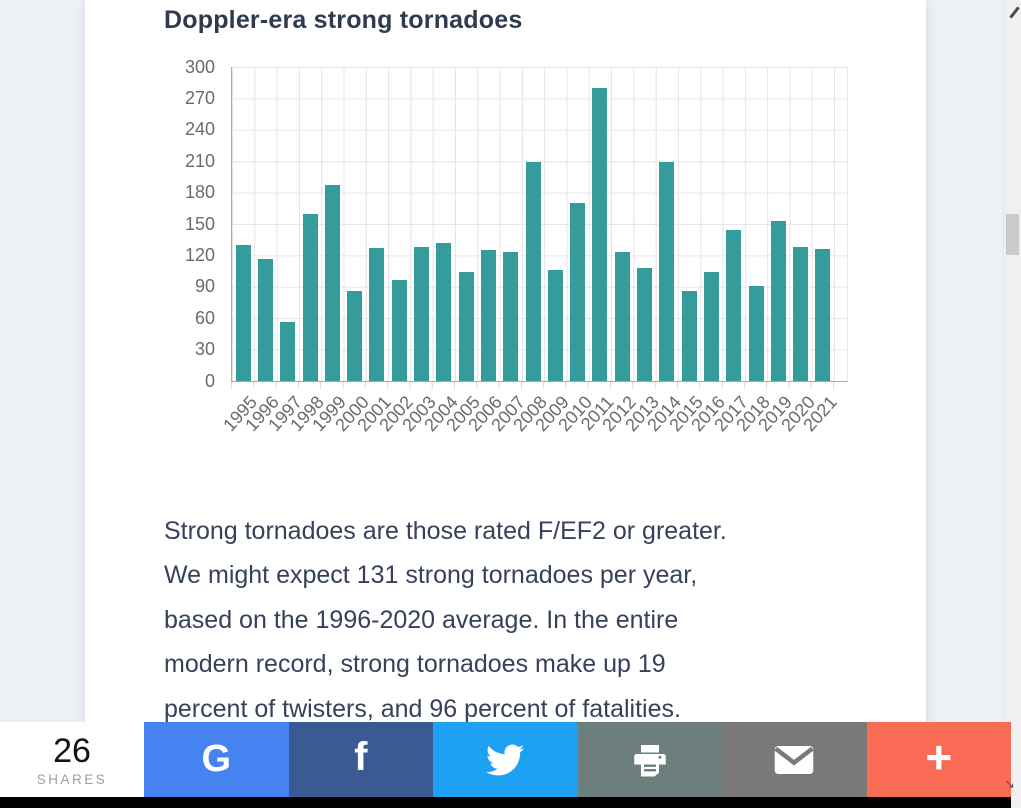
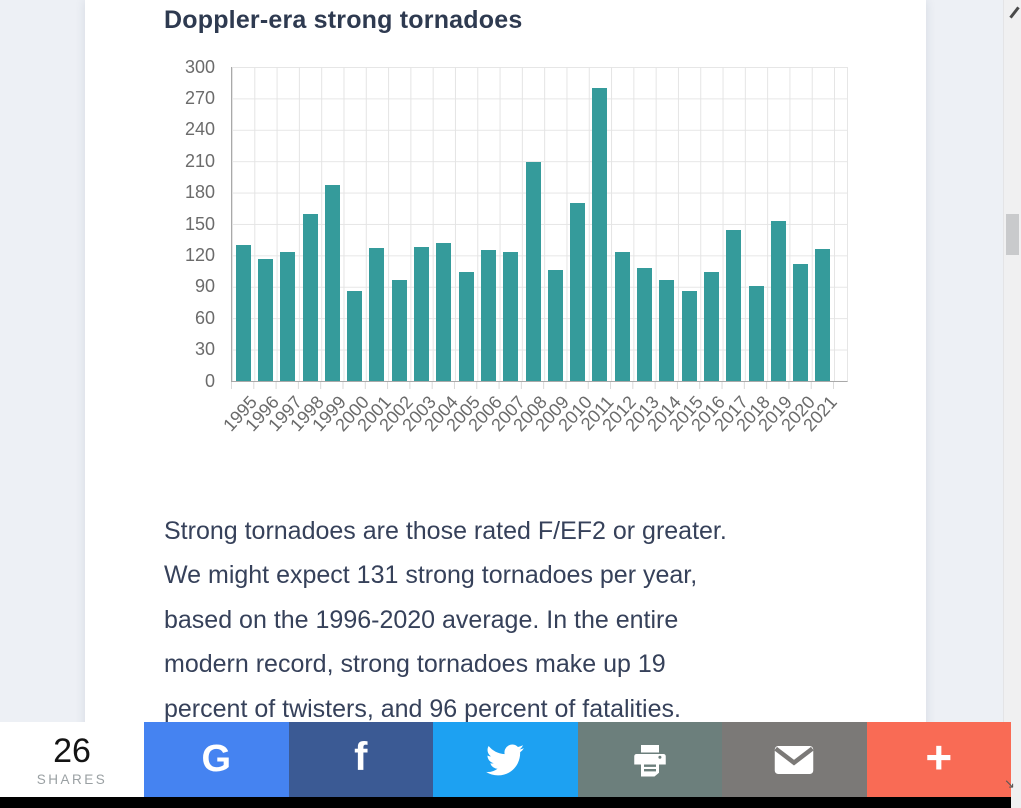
1997: 56 -> 123
2014: 209 -> 97
2020: 128 -> 112
